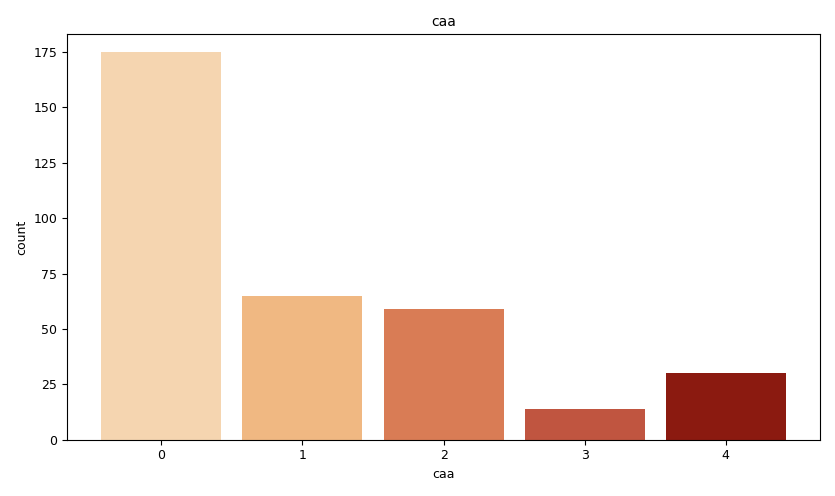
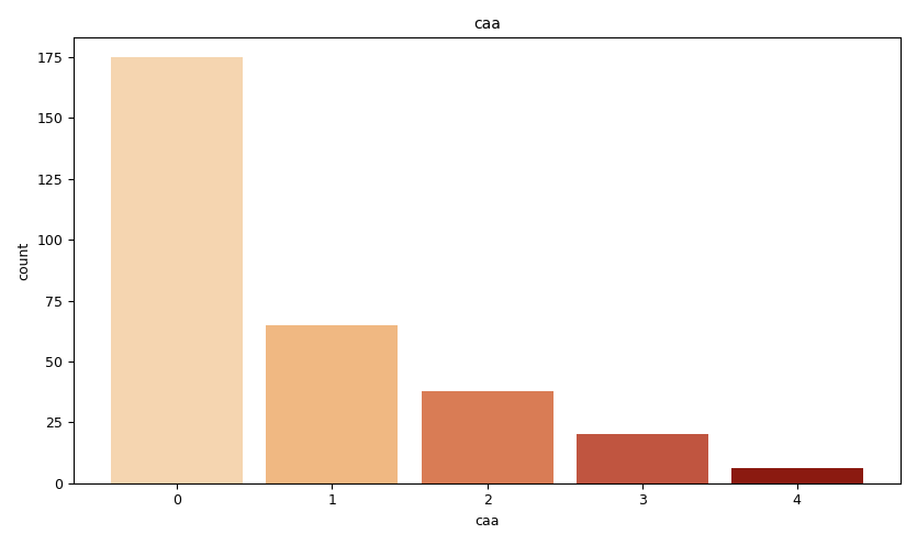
2: 59 -> 38
3: 14 -> 20
4: 30 -> 6
